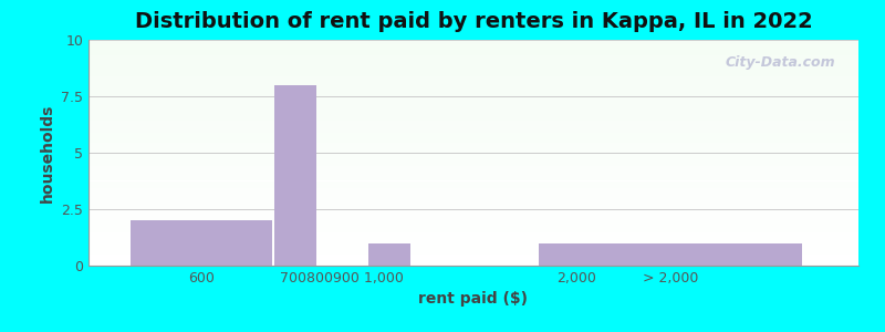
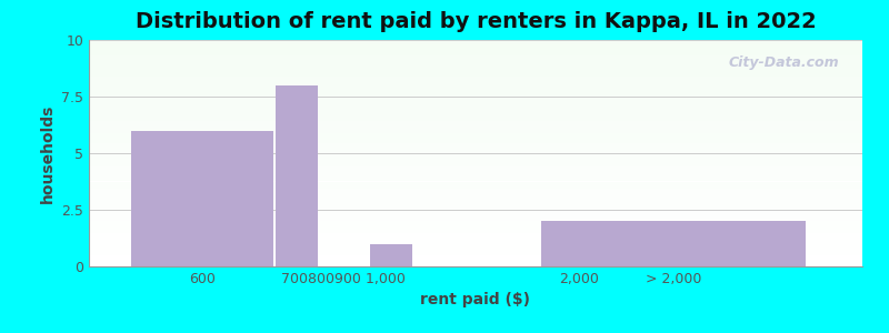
600: 2 -> 6
> 2,000: 1 -> 2
